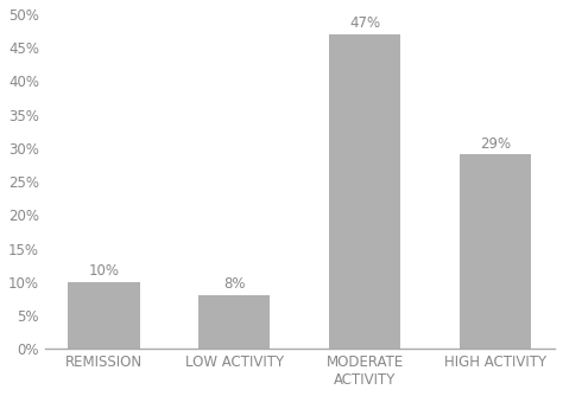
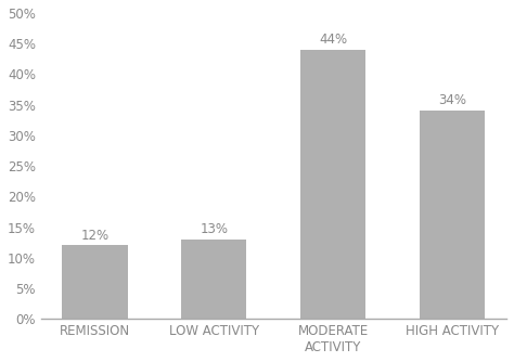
REMISSION: 10% -> 12%
LOW ACTIVITY: 8% -> 13%
MODERATE ACTIVITY: 47% -> 44%
HIGH ACTIVITY: 29% -> 34%
